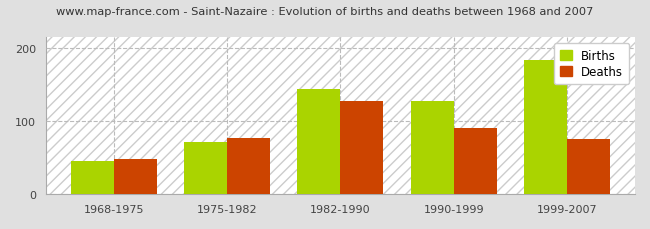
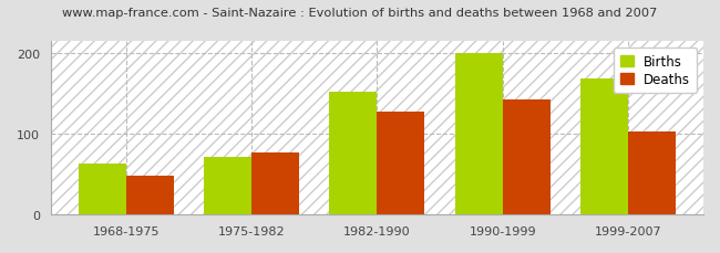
Births/1968-1975: 46 -> 63
Births/1982-1990: 144 -> 152
Births/1990-1999: 128 -> 200
Deaths/1990-1999: 90 -> 142
Births/1999-2007: 184 -> 168
Deaths/1999-2007: 76 -> 103
